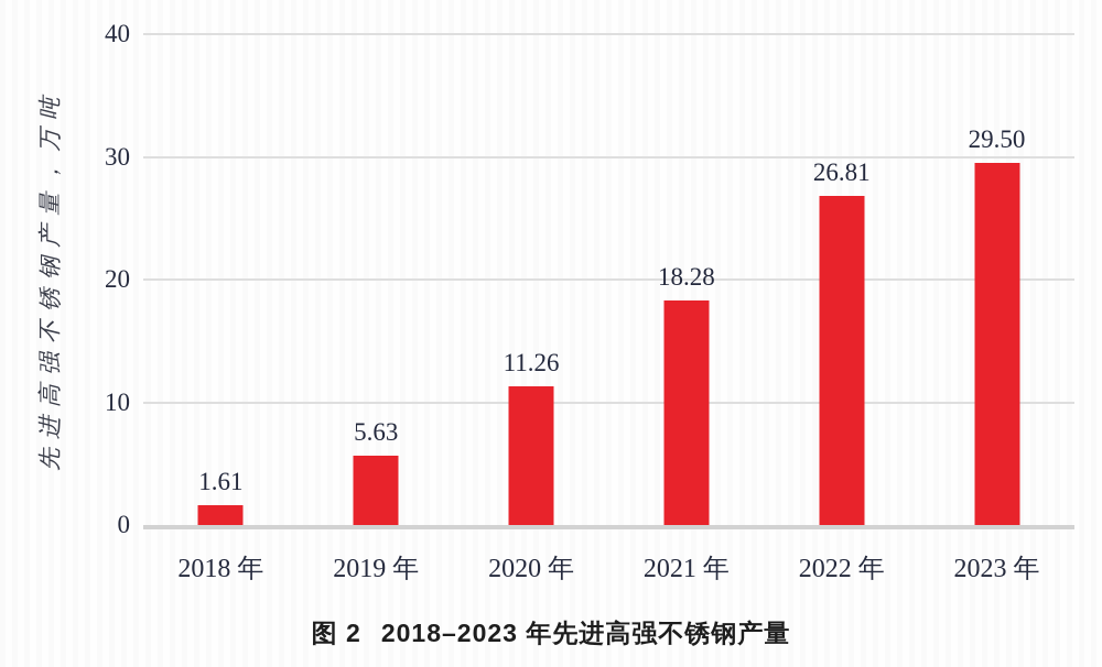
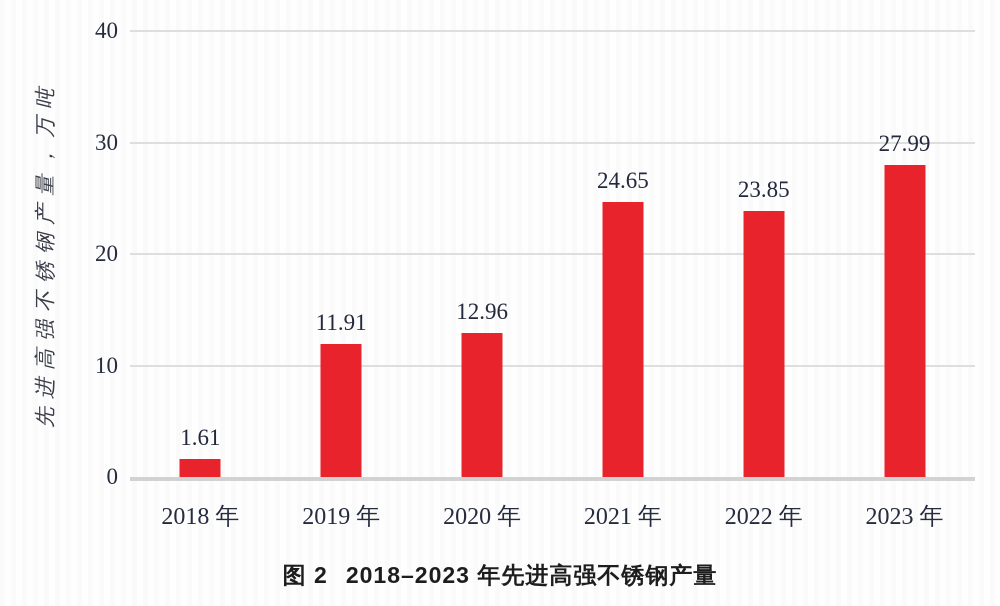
2019 年: 5.63 -> 11.91
2020 年: 11.26 -> 12.96
2021 年: 18.28 -> 24.65
2022 年: 26.81 -> 23.85
2023 年: 29.50 -> 27.99
